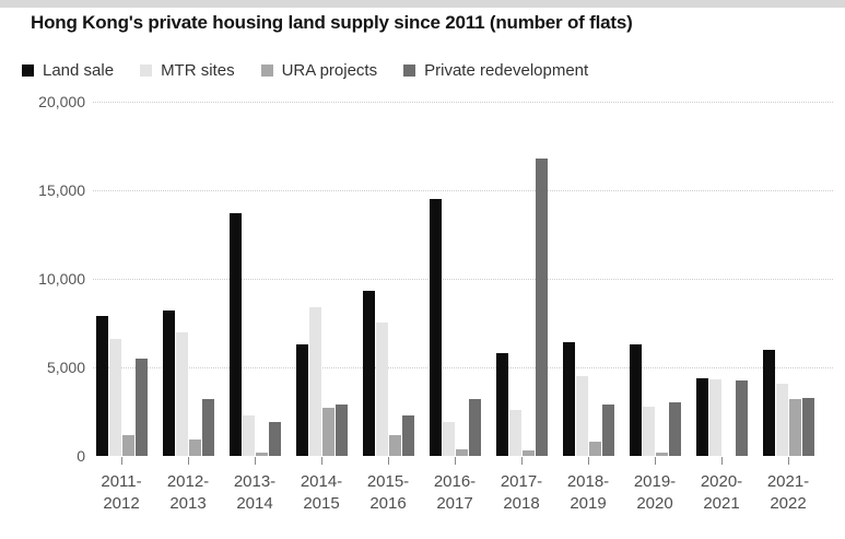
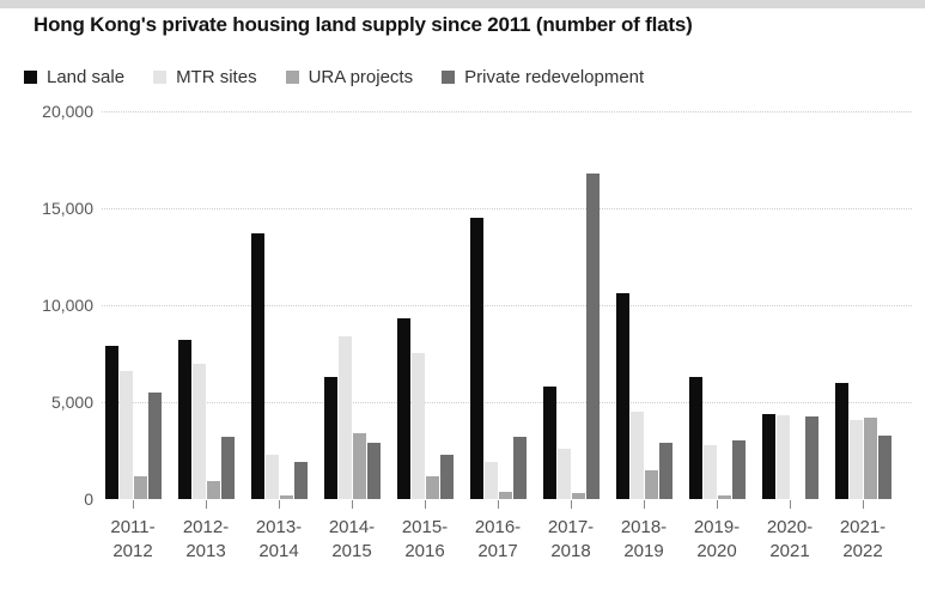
URA projects/2014-2015: 2700 -> 3400
Land sale/2018-2019: 6400 -> 10600
URA projects/2018-2019: 800 -> 1500
URA projects/2021-2022: 3200 -> 4200
